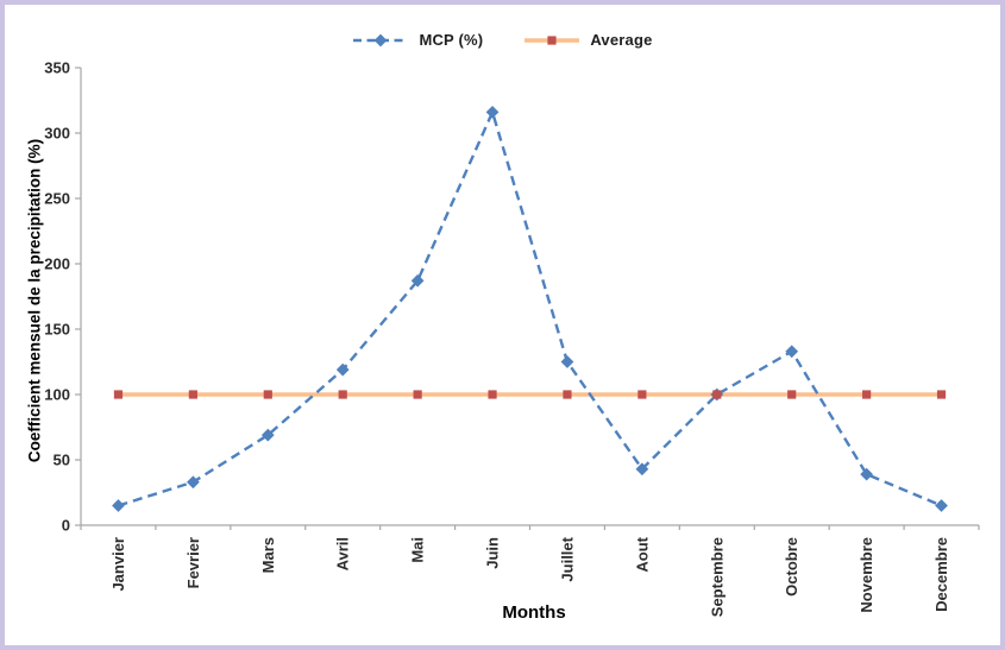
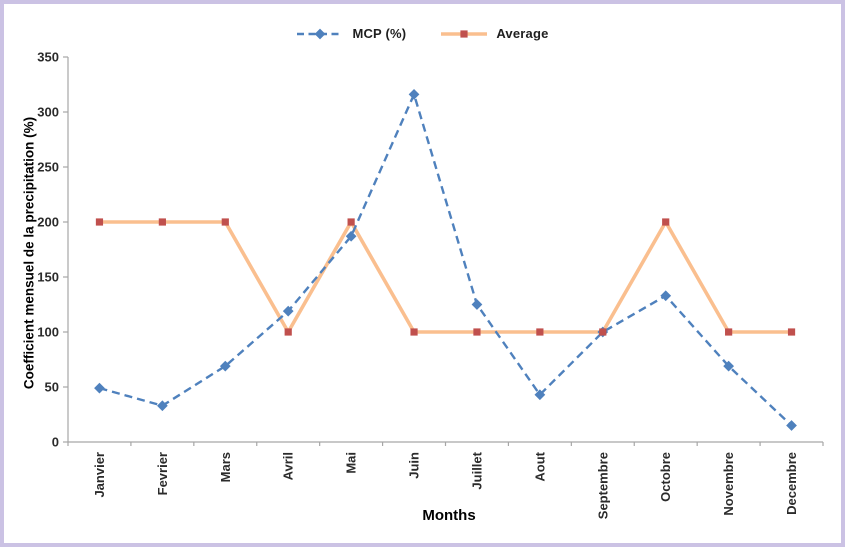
MCP (%)/Janvier: 15 -> 49
Average/Janvier: 100 -> 200
Average/Fevrier: 100 -> 200
Average/Mars: 100 -> 200
Average/Mai: 100 -> 200
Average/Octobre: 100 -> 200
MCP (%)/Novembre: 39 -> 69
